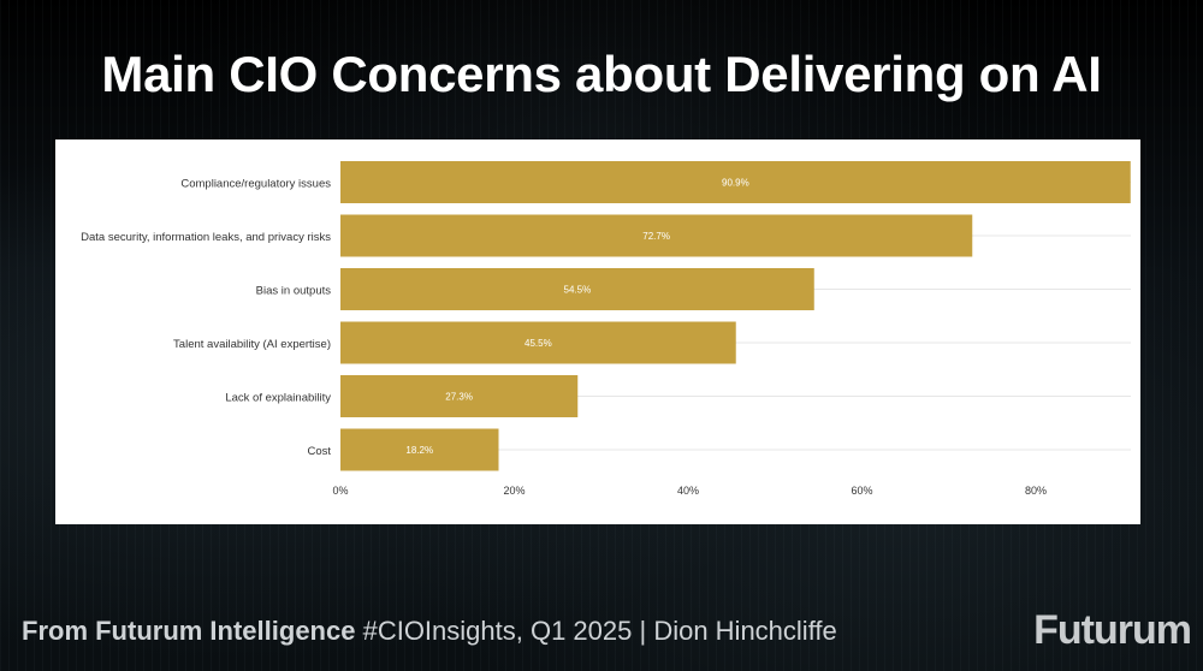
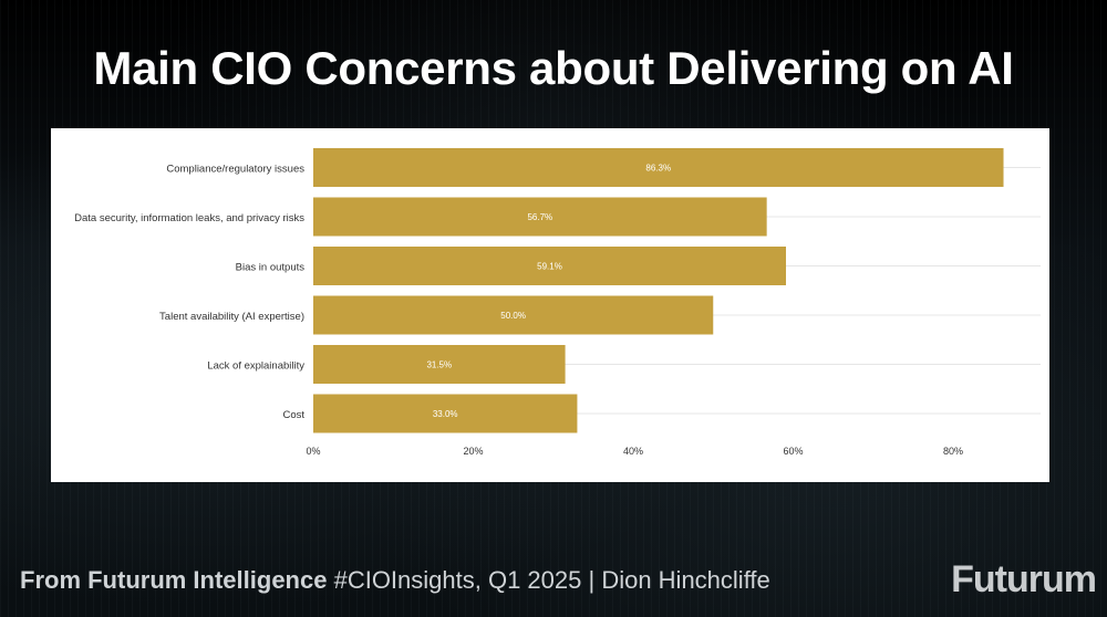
Compliance/regulatory issues: 90.9% -> 86.3%
Data security, information leaks, and privacy risks: 72.7% -> 56.7%
Bias in outputs: 54.5% -> 59.1%
Talent availability (AI expertise): 45.5% -> 50.0%
Lack of explainability: 27.3% -> 31.5%
Cost: 18.2% -> 33.0%
